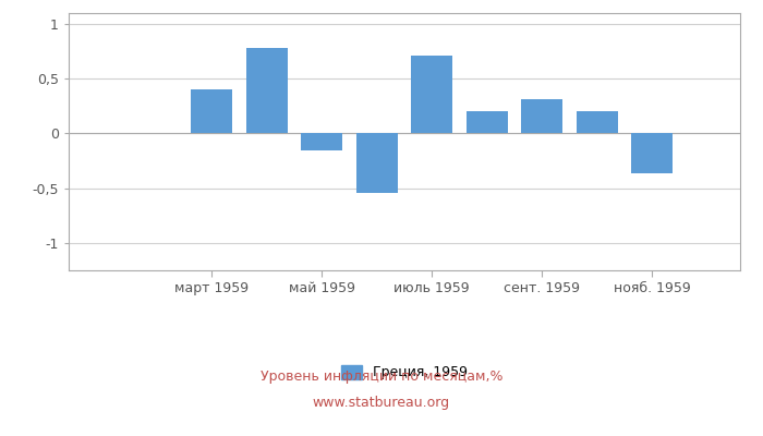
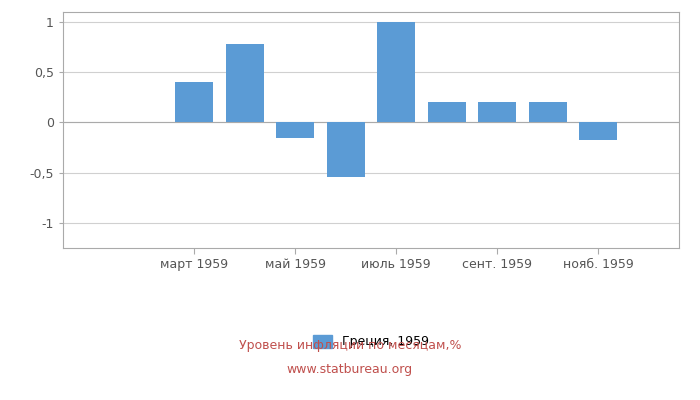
июль 1959: 0,71 -> 1,00
сент. 1959: 0,31 -> 0,20
нояб. 1959: -0,36 -> -0,17
